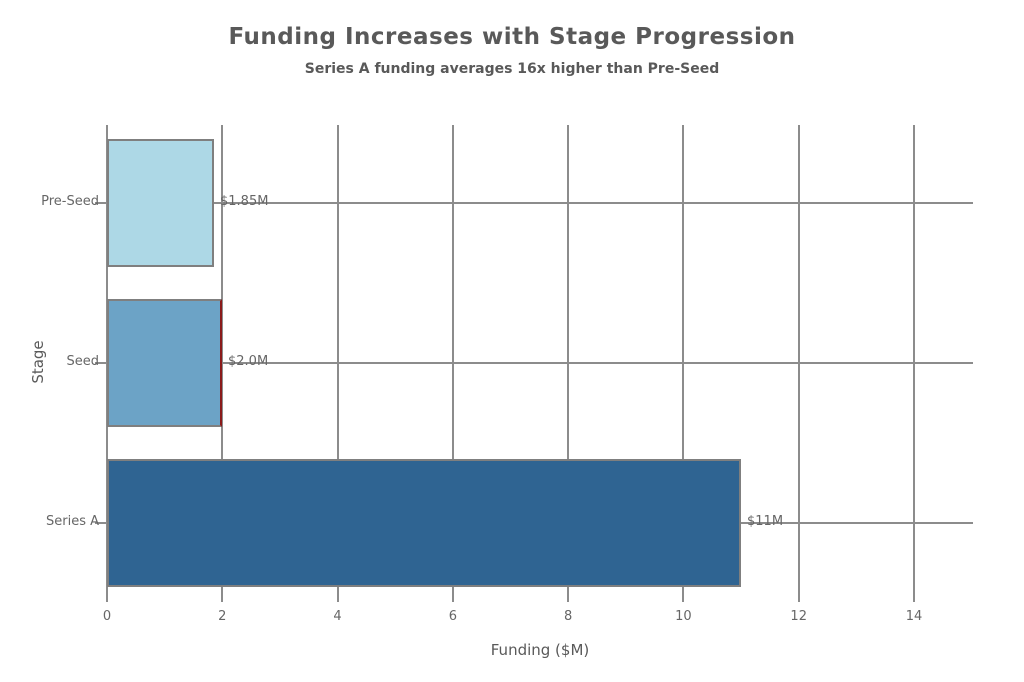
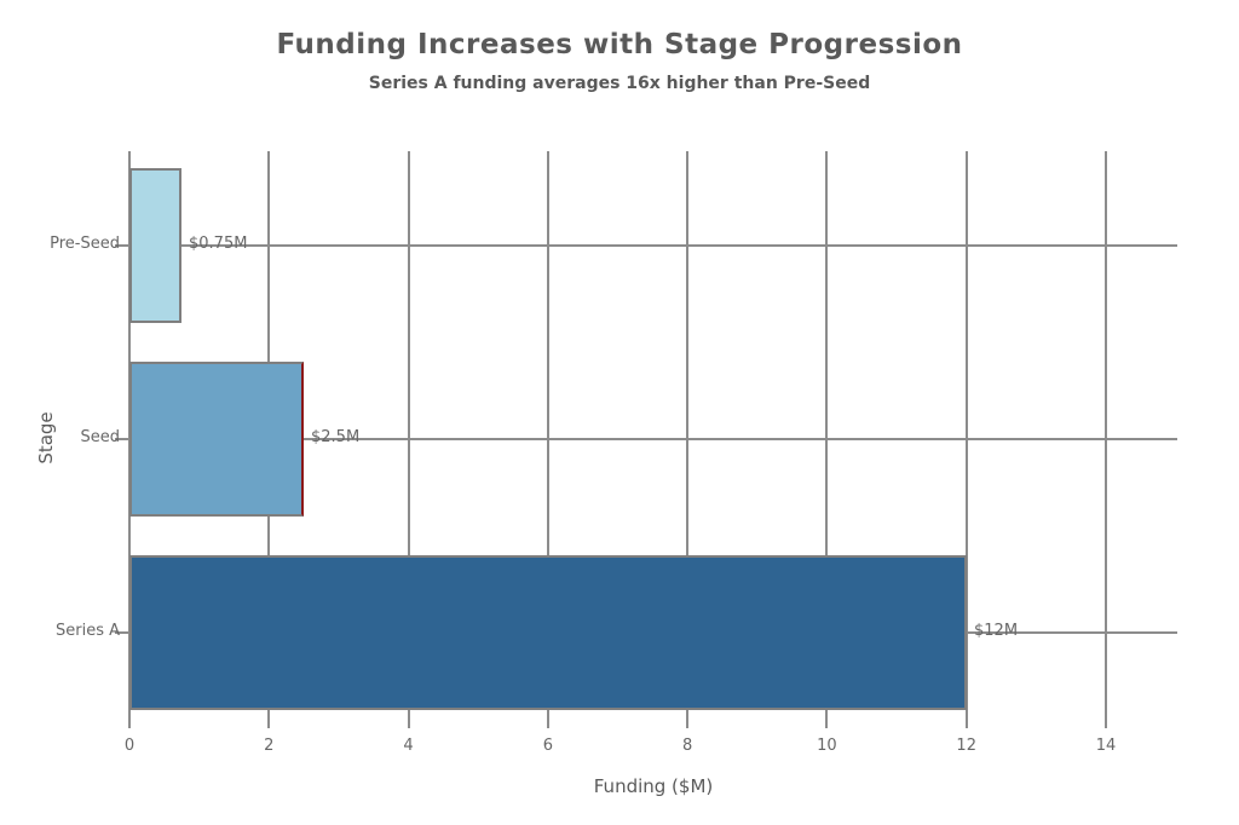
Pre-Seed: $1.85M -> $0.75M
Seed: $2.0M -> $2.5M
Series A: $11M -> $12M
